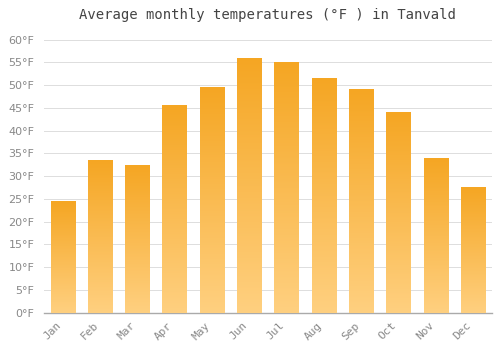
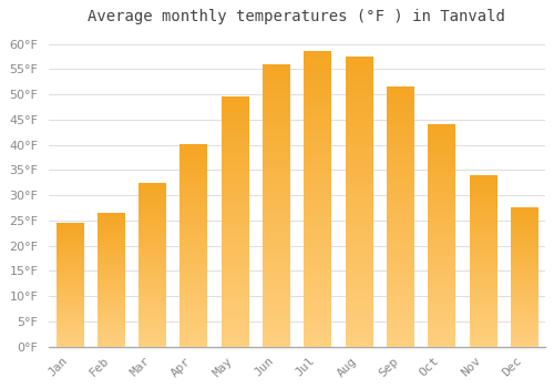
Feb: 33.5°F -> 26.5°F
Apr: 45.5°F -> 40.0°F
Jul: 55.0°F -> 58.5°F
Aug: 51.5°F -> 57.5°F
Sep: 49.0°F -> 51.5°F
